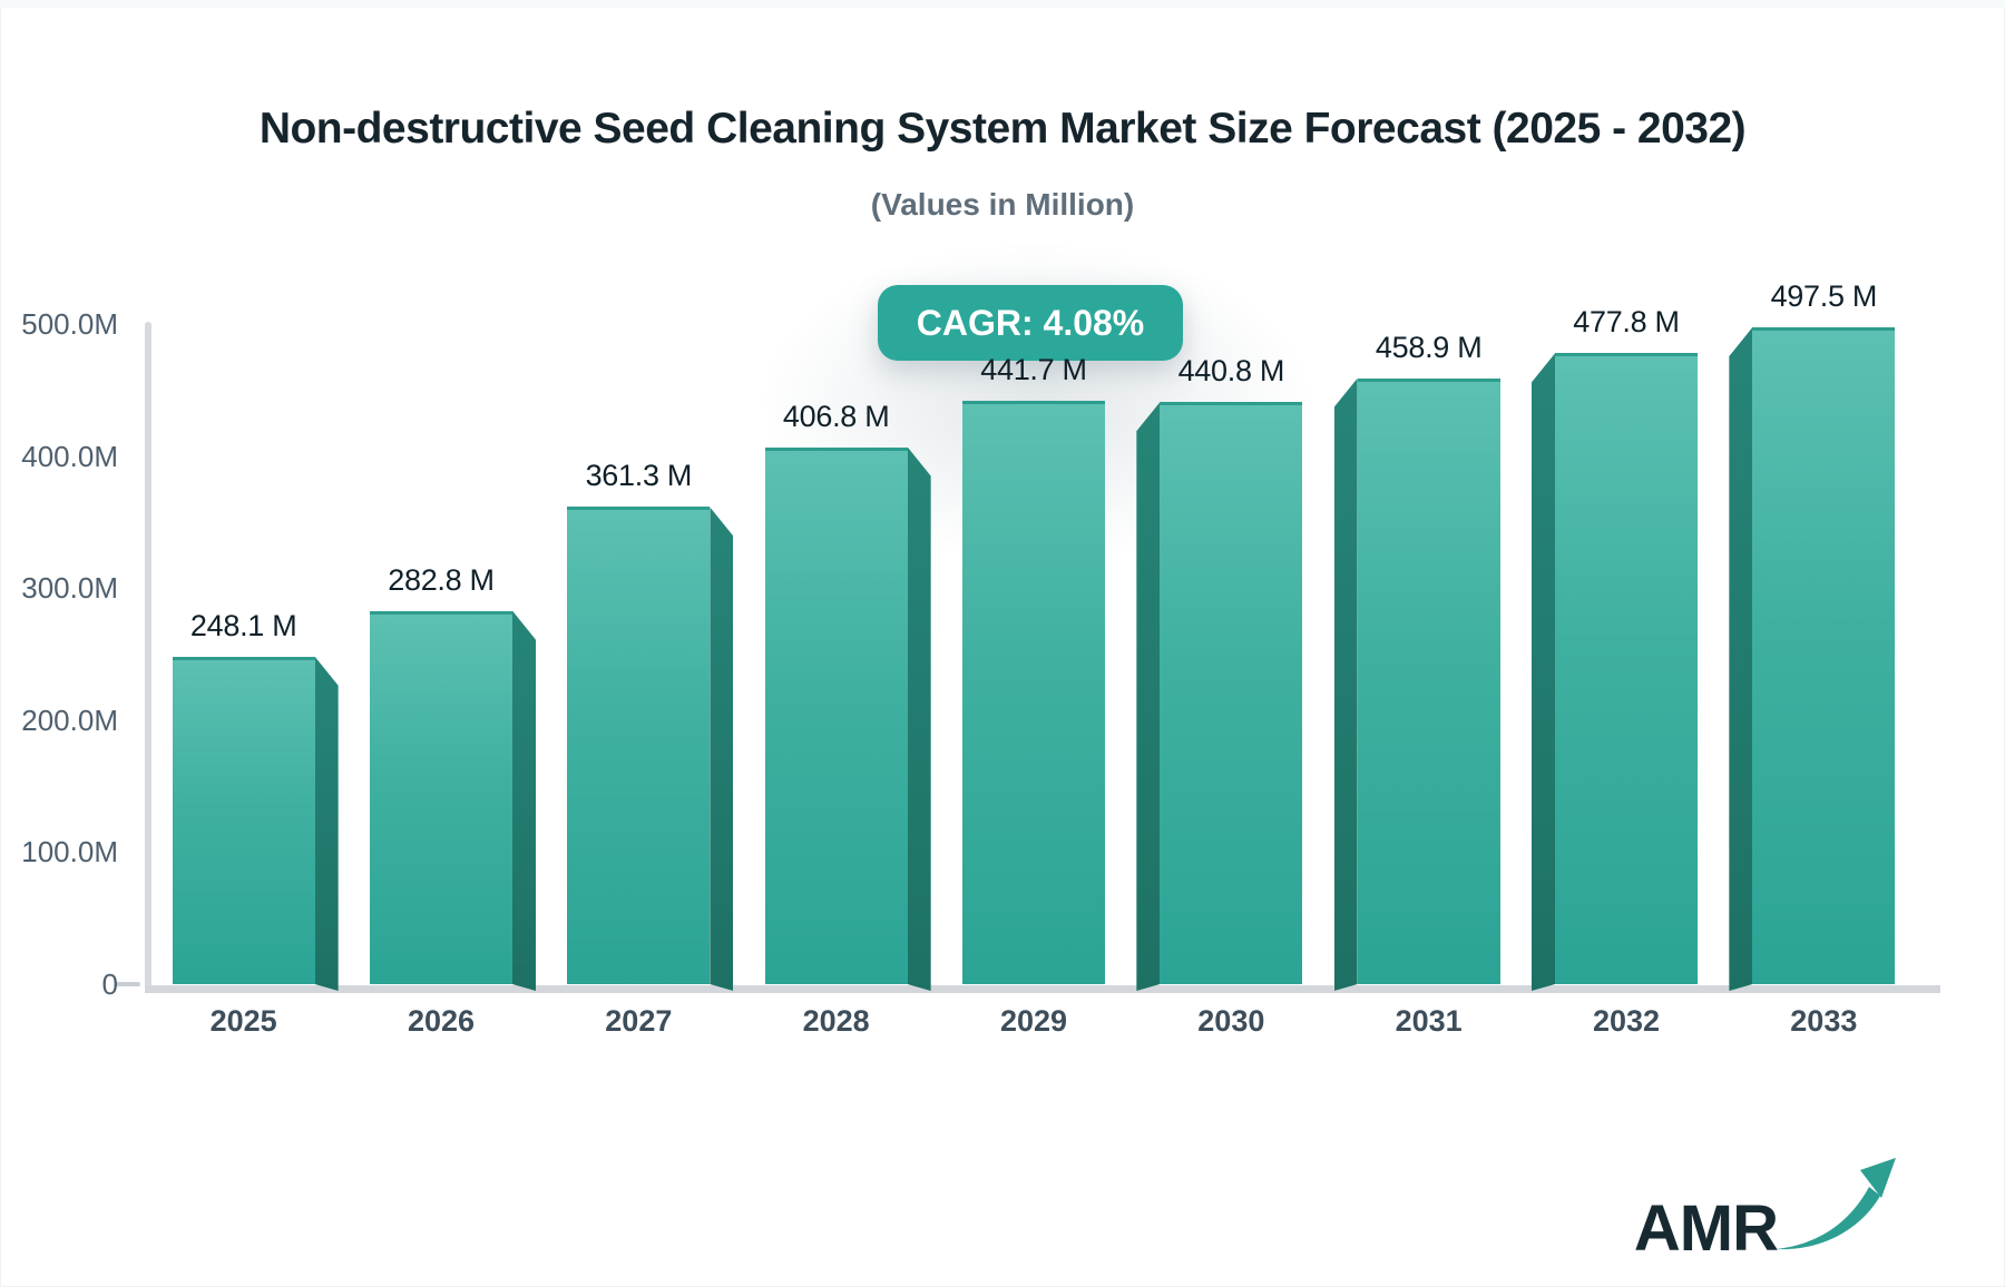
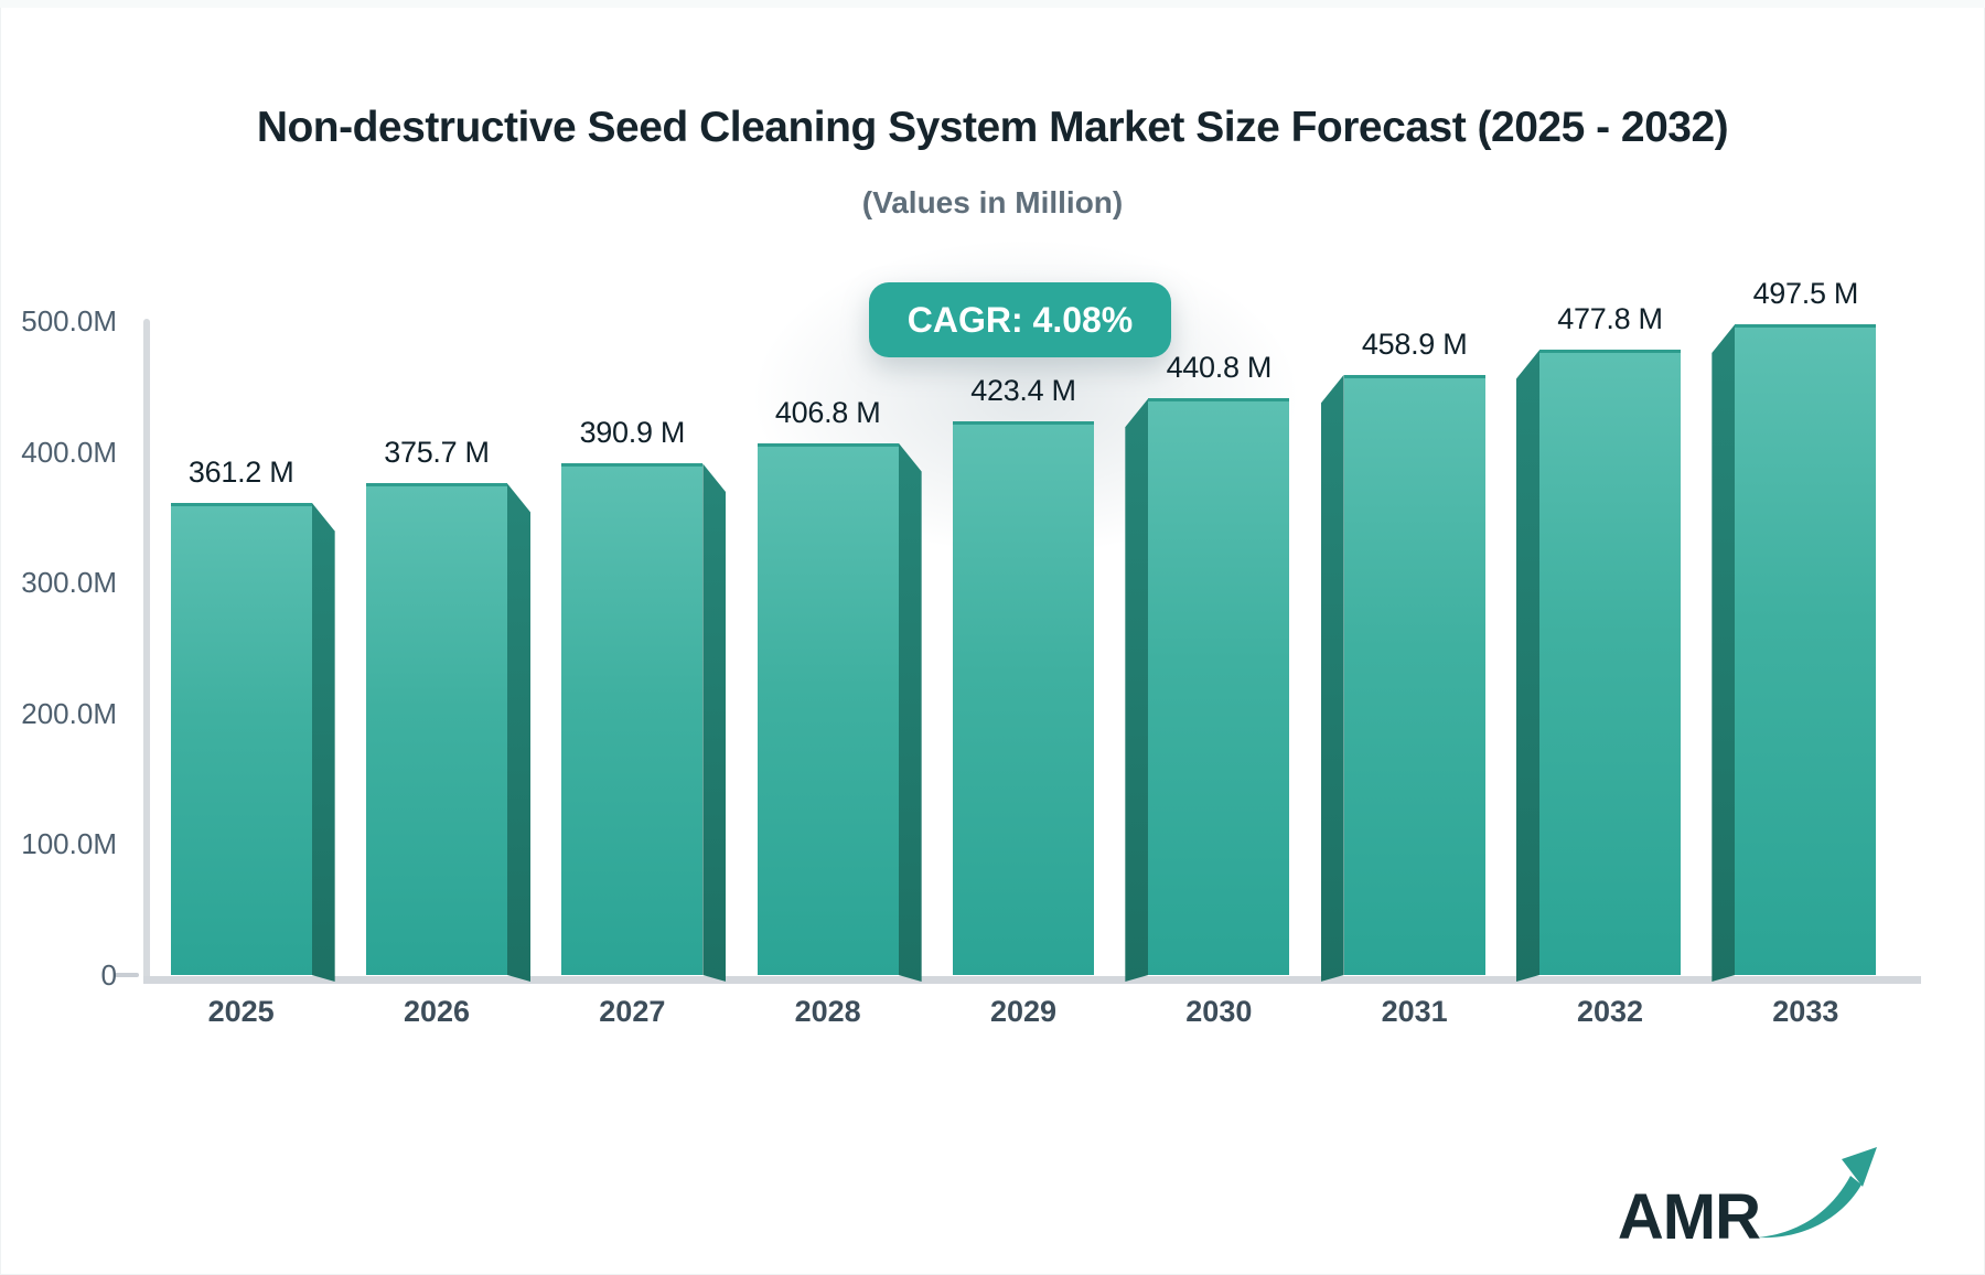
2025: 248.1 -> 361.2
2026: 282.8 -> 375.7
2027: 361.3 -> 390.9
2029: 441.7 -> 423.4
